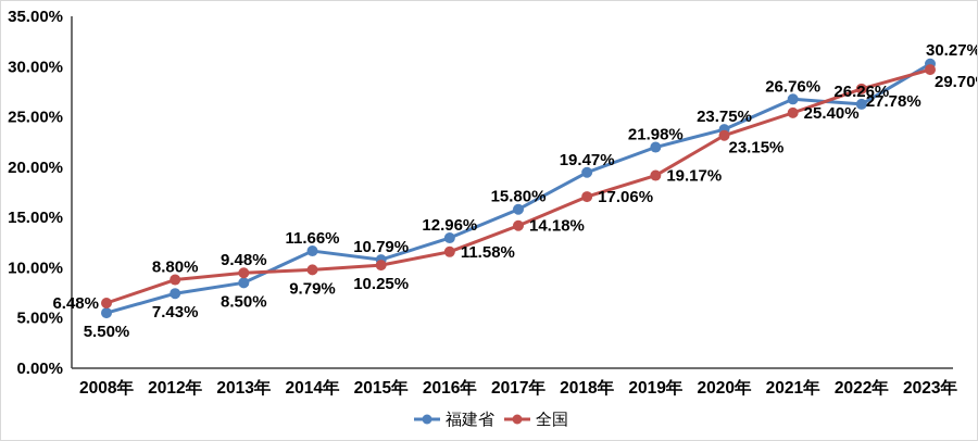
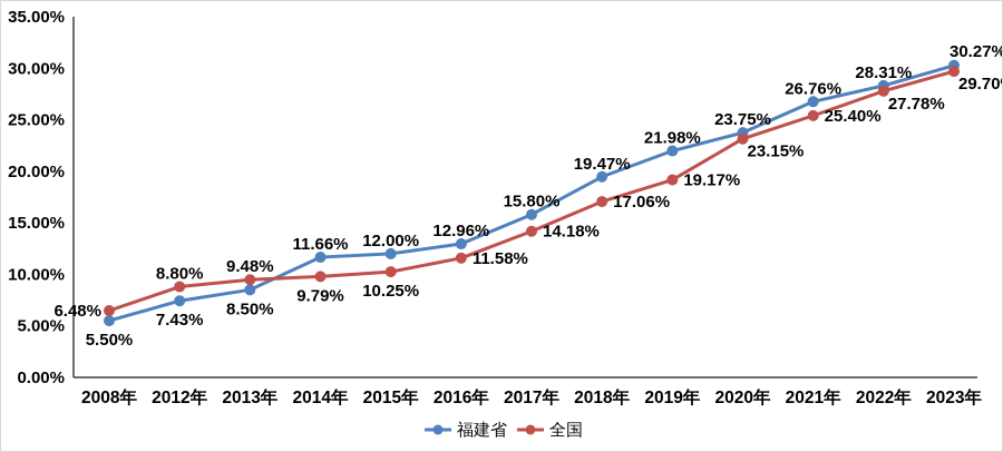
福建省/2015年: 10.79% -> 12.00%
福建省/2022年: 26.26% -> 28.31%
